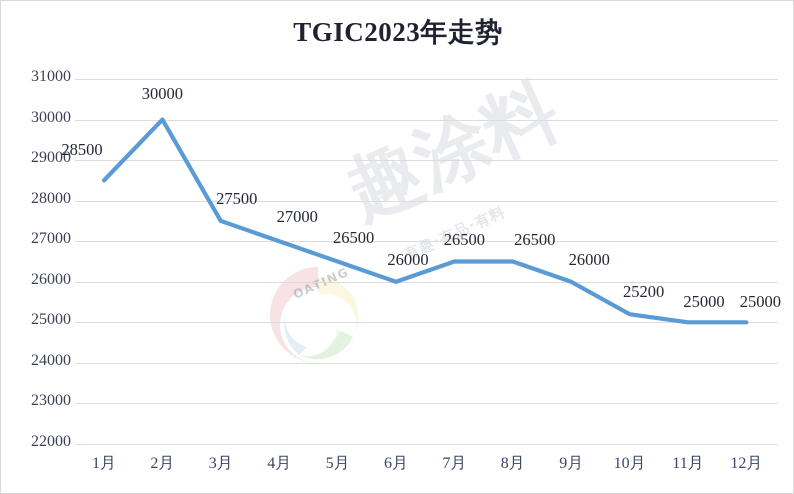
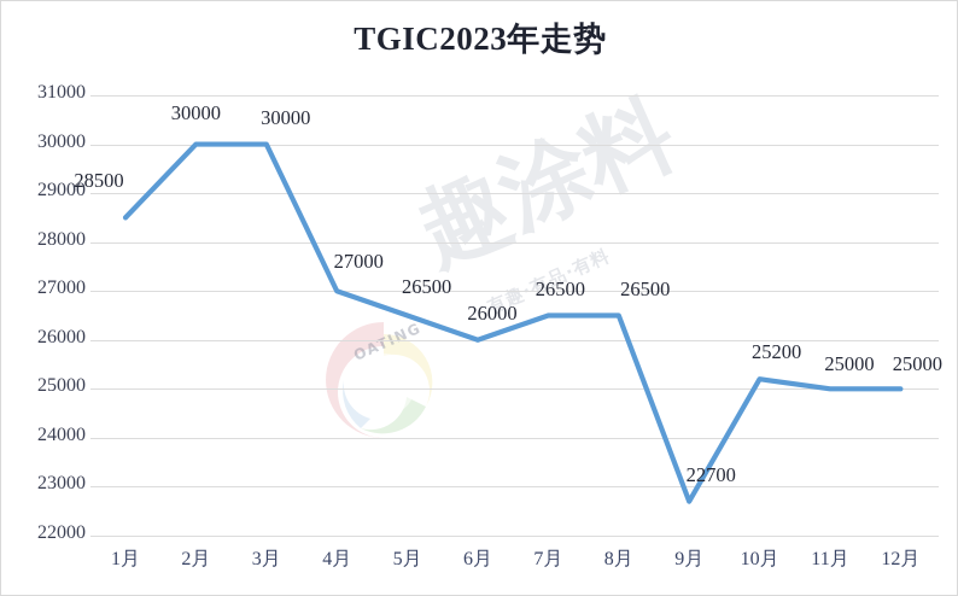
3月: 27500 -> 30000
9月: 26000 -> 22700
